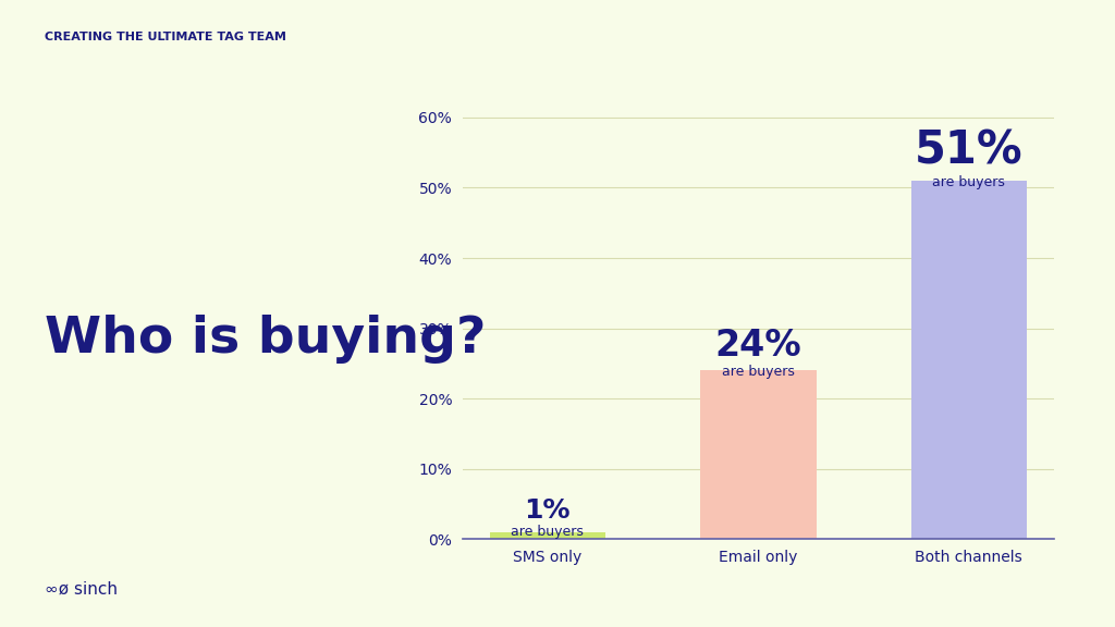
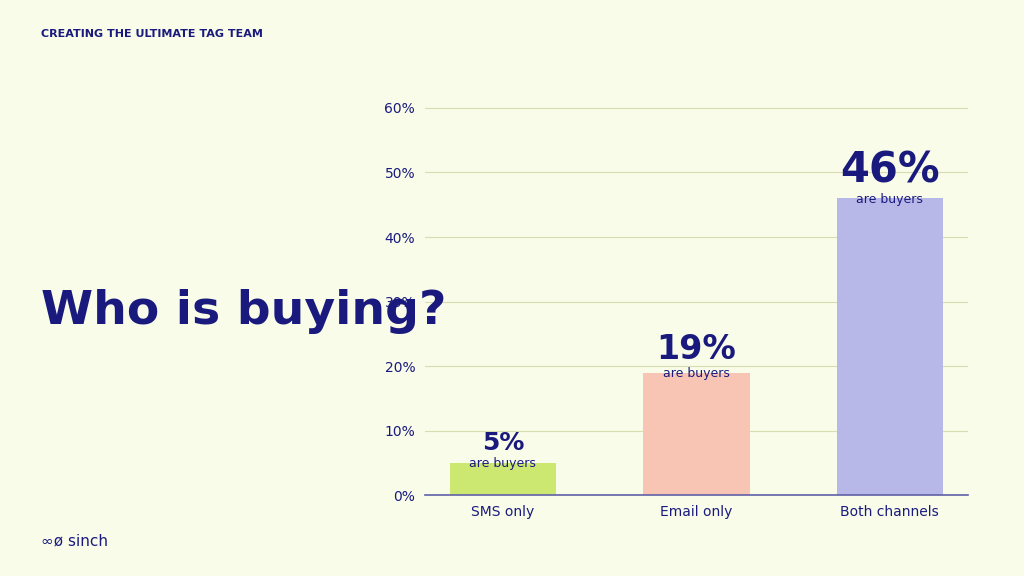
SMS only: 1% -> 5%
Email only: 24% -> 19%
Both channels: 51% -> 46%
